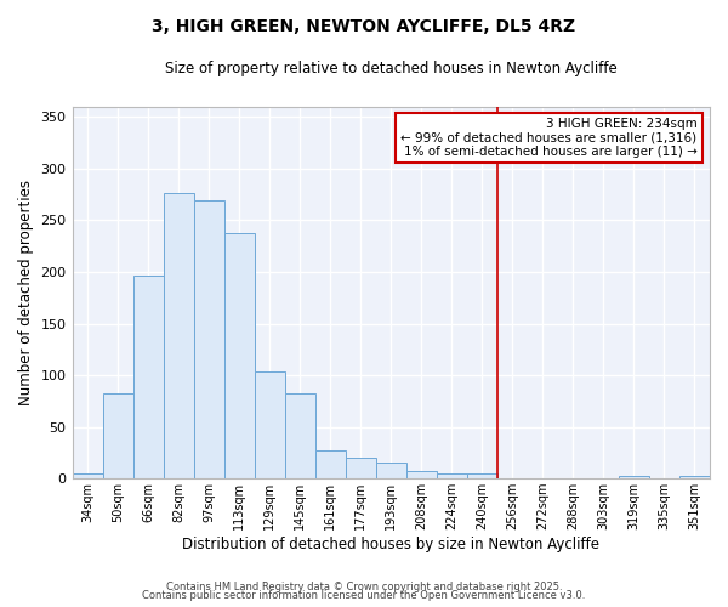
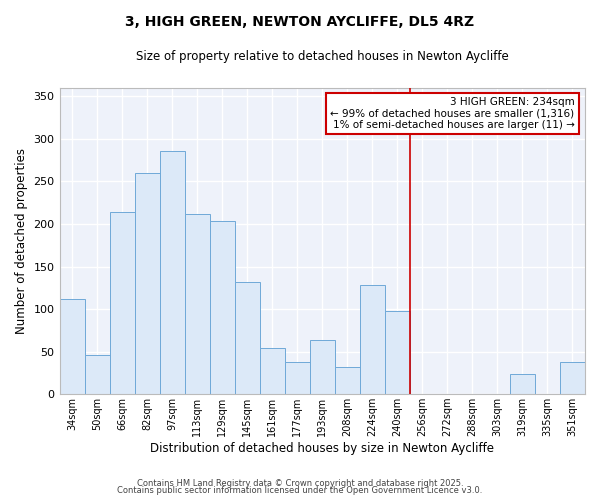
34sqm: 5 -> 112
50sqm: 83 -> 46
66sqm: 196 -> 214
82sqm: 276 -> 260
97sqm: 269 -> 286
113sqm: 237 -> 212
129sqm: 104 -> 204
145sqm: 83 -> 132
161sqm: 27 -> 54
177sqm: 20 -> 38
193sqm: 16 -> 64
208sqm: 7 -> 32
224sqm: 5 -> 128
240sqm: 5 -> 98
319sqm: 2 -> 24
351sqm: 2 -> 38
